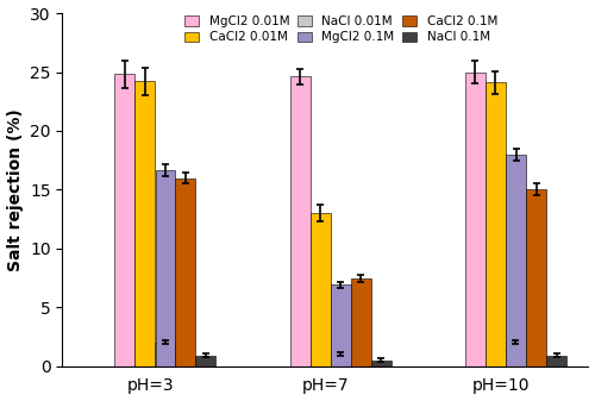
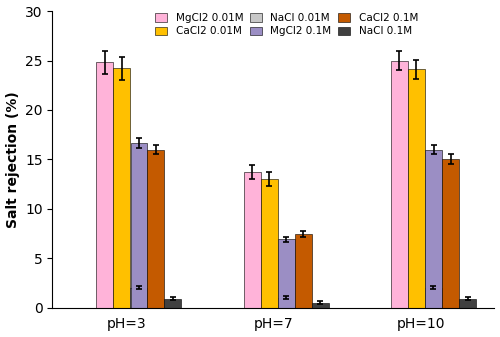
MgCl2 0.01M/pH=7: 24.6 -> 13.7
MgCl2 0.1M/pH=10: 18.0 -> 16.0
